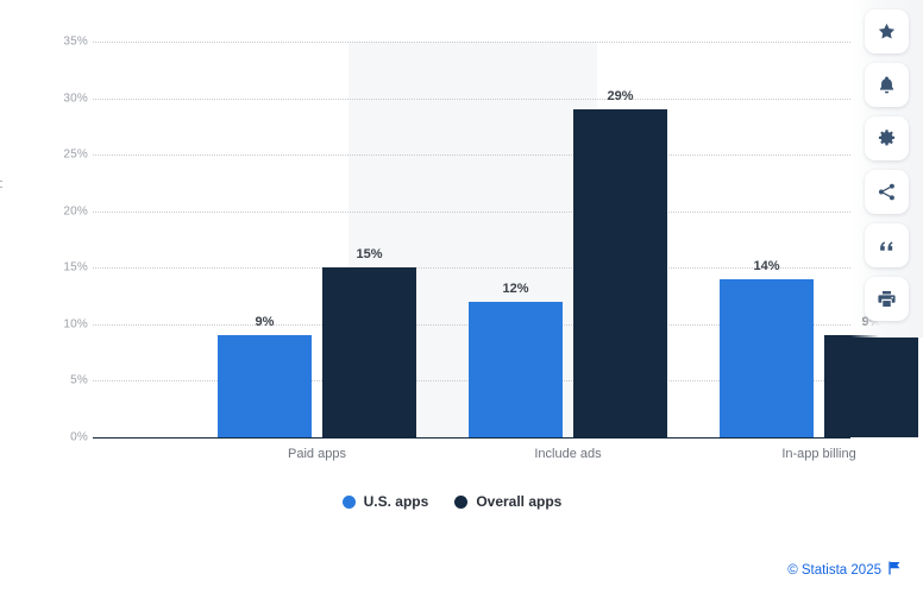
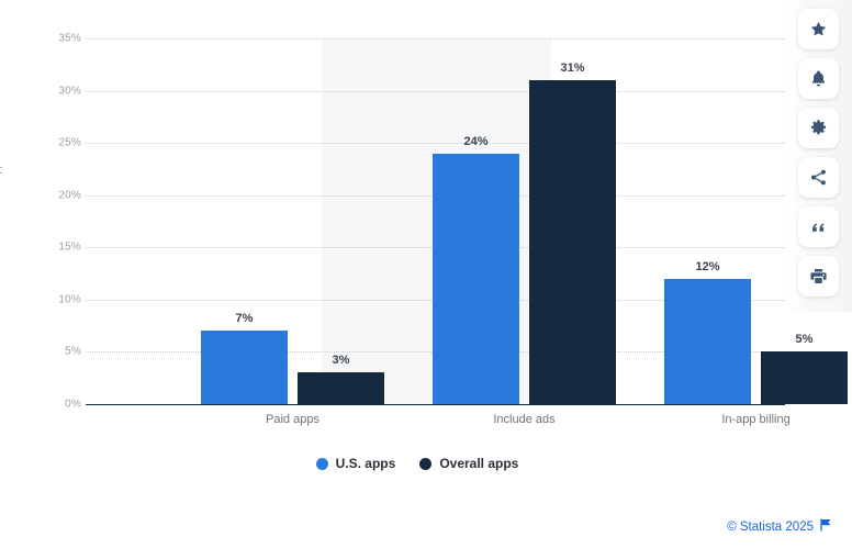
U.S. apps/Paid apps: 9% -> 7%
Overall apps/Paid apps: 15% -> 3%
U.S. apps/Include ads: 12% -> 24%
Overall apps/Include ads: 29% -> 31%
U.S. apps/In-app billing: 14% -> 12%
Overall apps/In-app billing: 9% -> 5%
